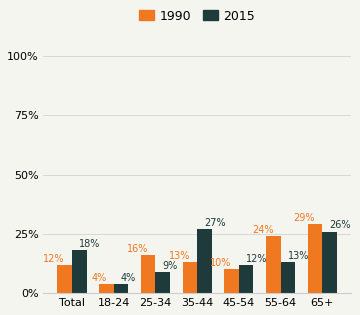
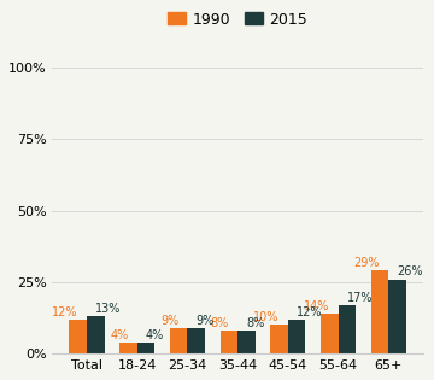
2015/Total: 18% -> 13%
1990/25-34: 16% -> 9%
1990/35-44: 13% -> 8%
2015/35-44: 27% -> 8%
1990/55-64: 24% -> 14%
2015/55-64: 13% -> 17%
